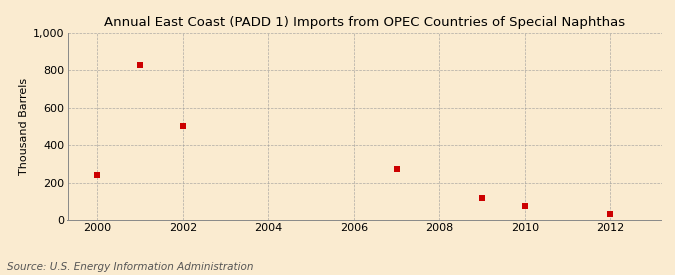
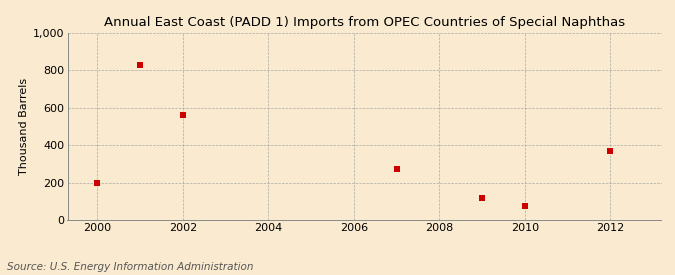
2000: 240 -> 200
2002: 500 -> 560
2012: 30 -> 370
